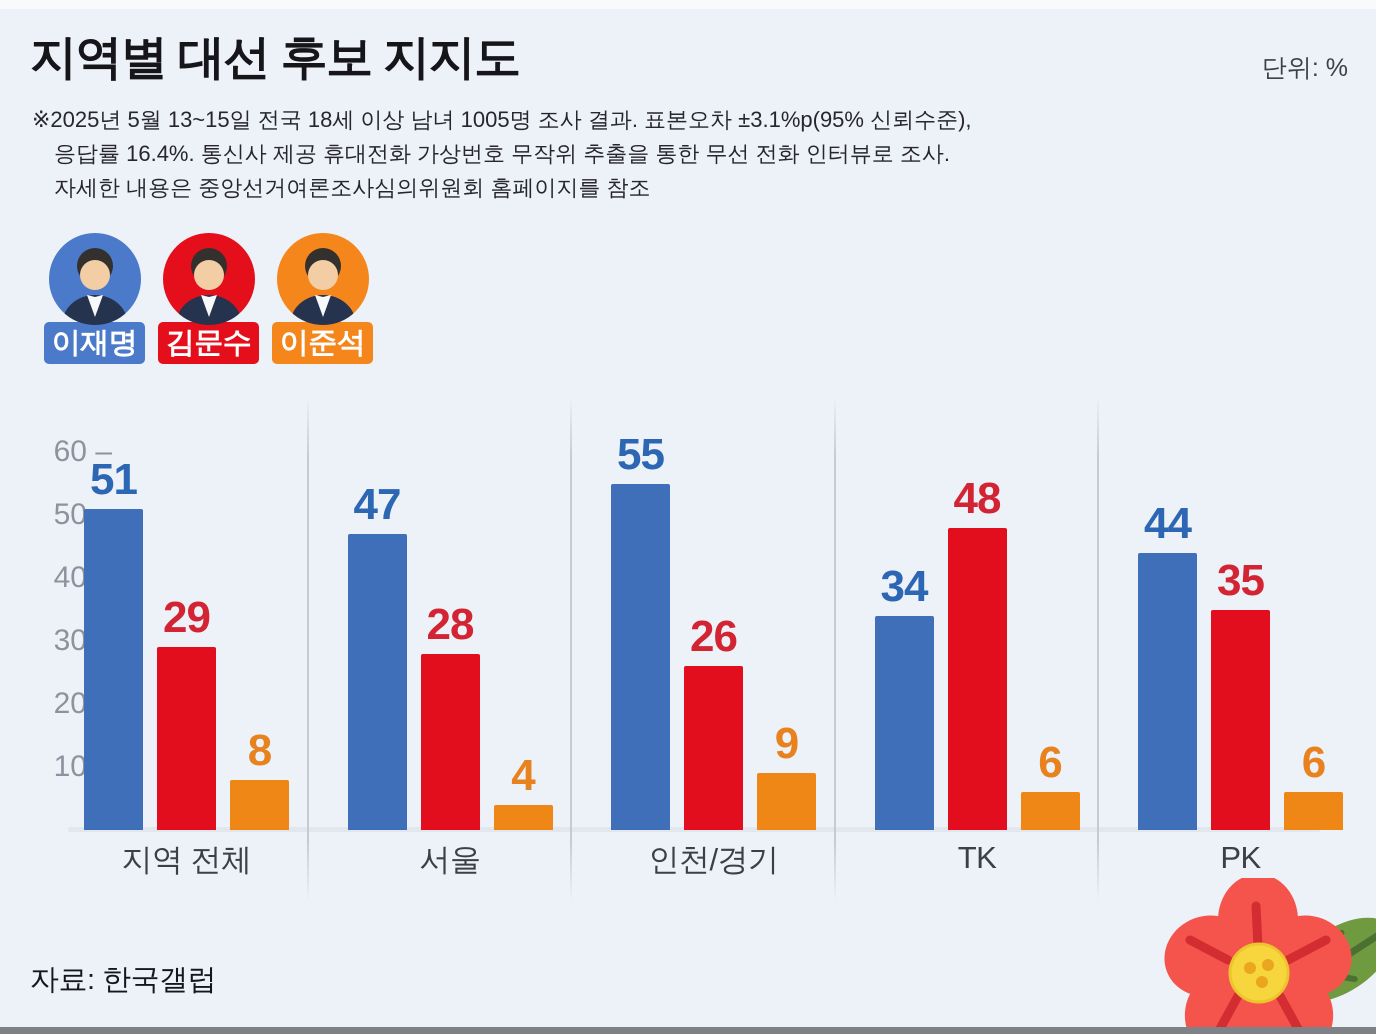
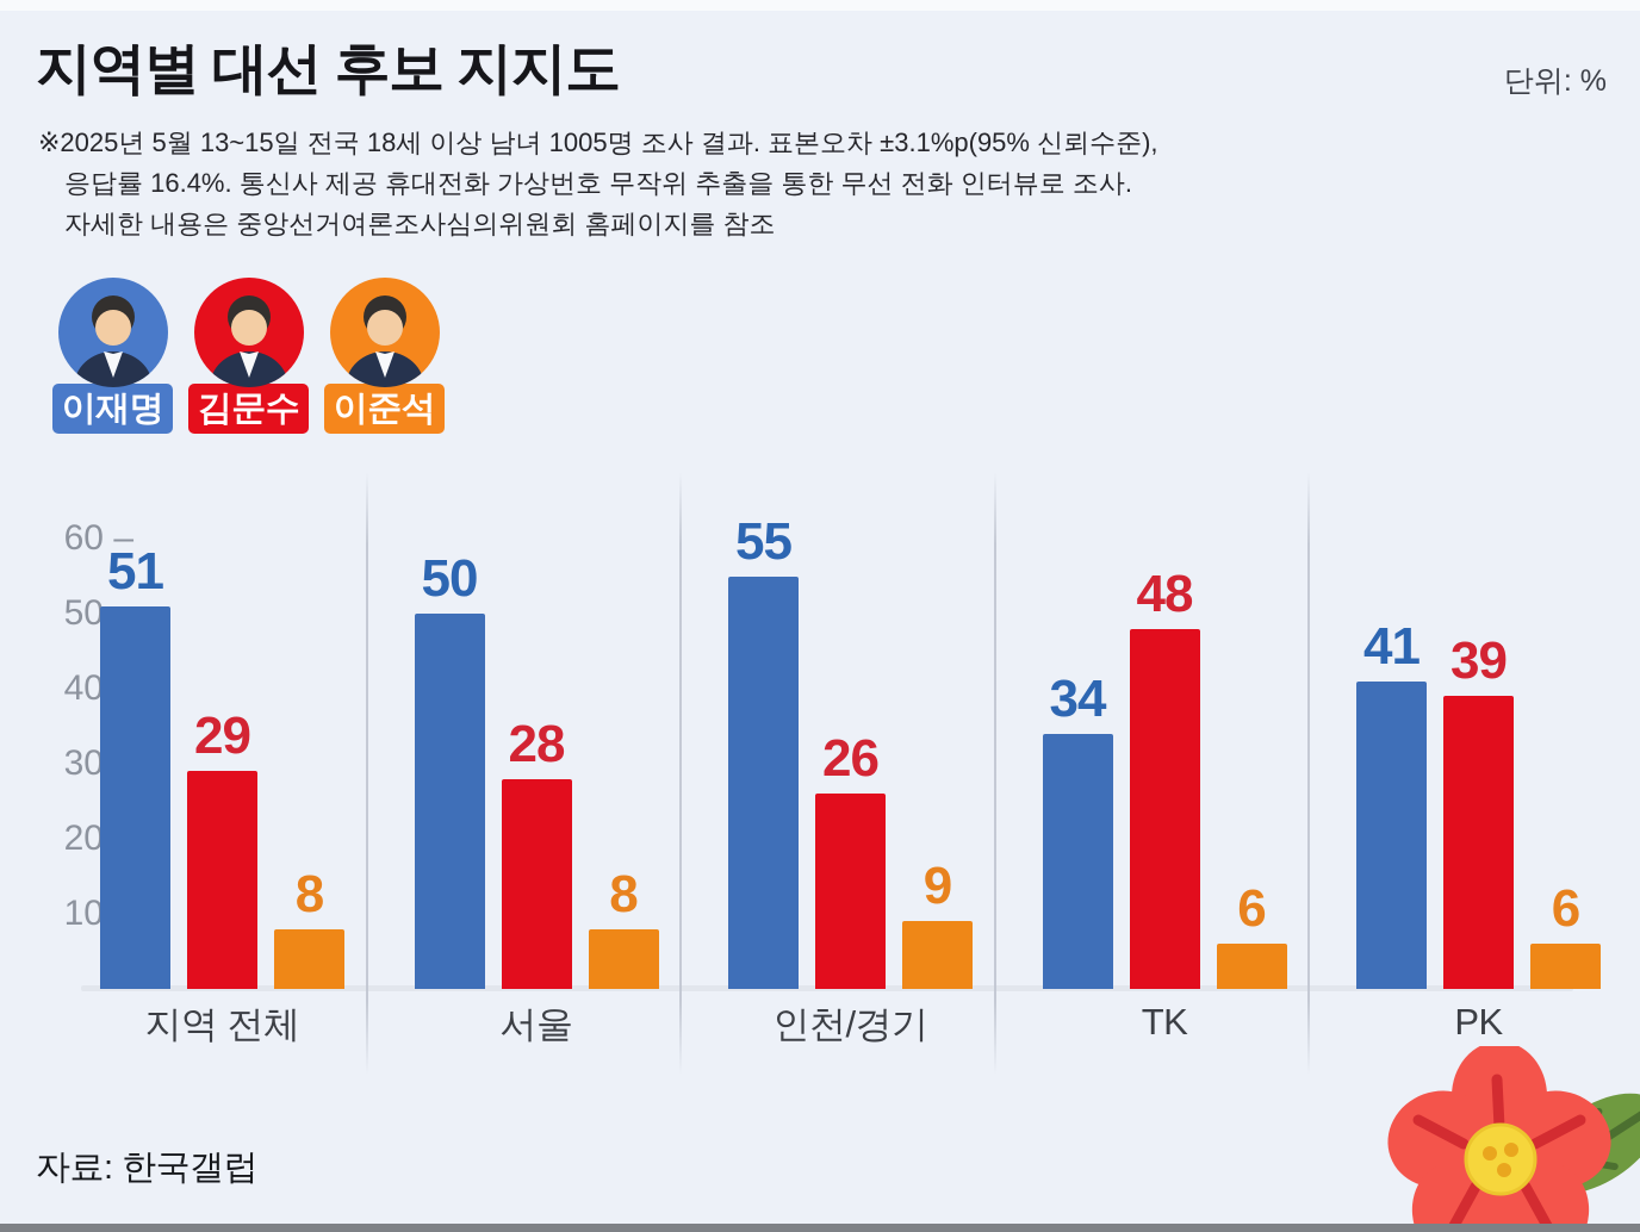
이재명/서울: 47 -> 50
이준석/서울: 4 -> 8
이재명/PK: 44 -> 41
김문수/PK: 35 -> 39
